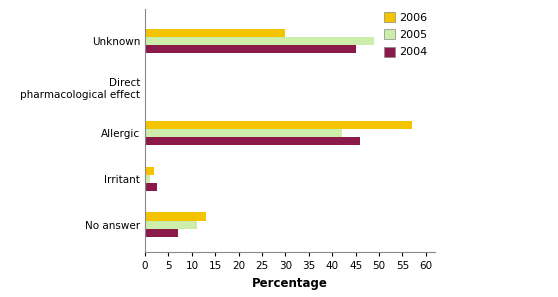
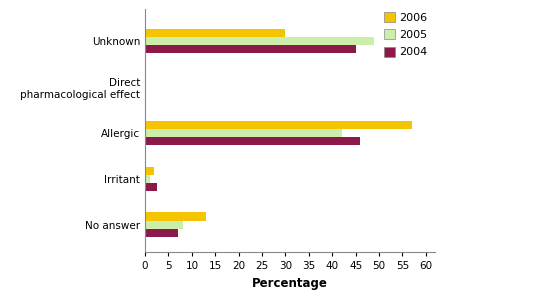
2005/No answer: 11 -> 8
